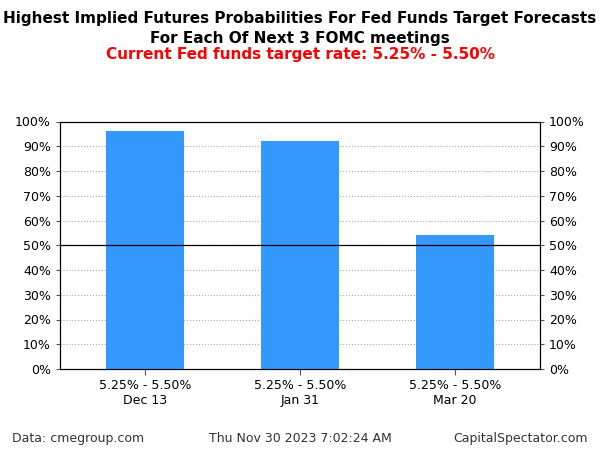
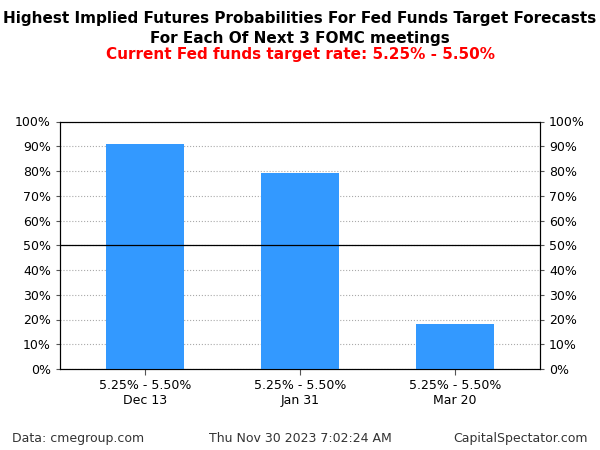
5.25% - 5.50% Dec 13: 96% -> 91%
5.25% - 5.50% Jan 31: 92% -> 79%
5.25% - 5.50% Mar 20: 54% -> 18%
